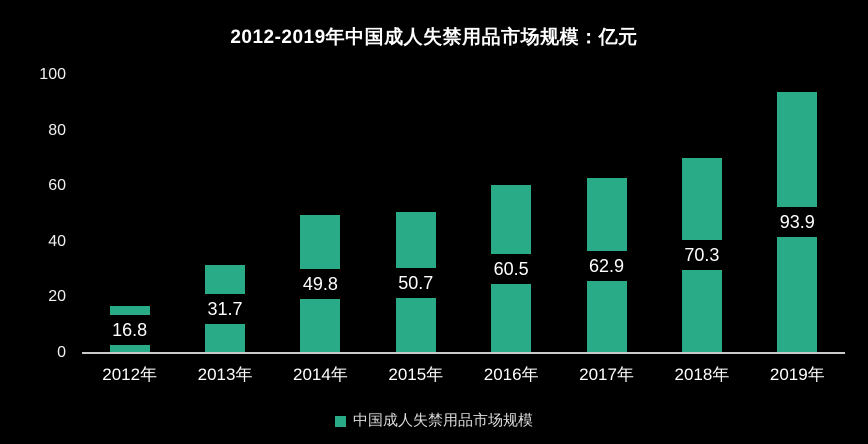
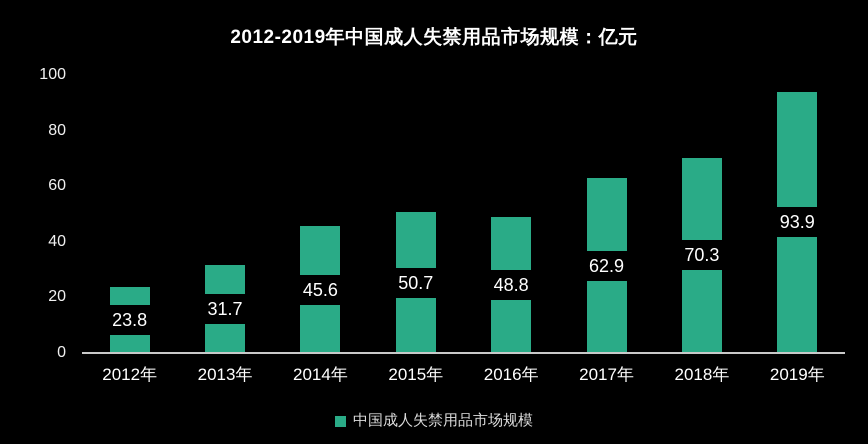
2012年: 16.8 -> 23.8
2014年: 49.8 -> 45.6
2016年: 60.5 -> 48.8
